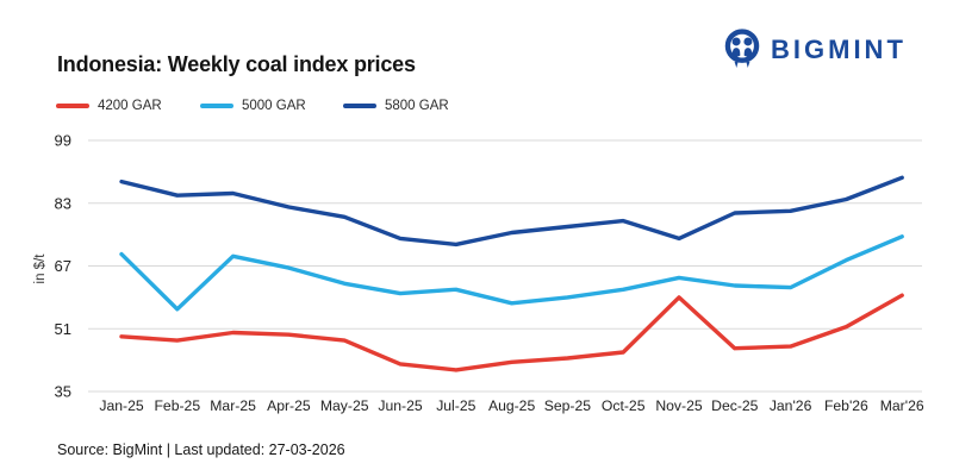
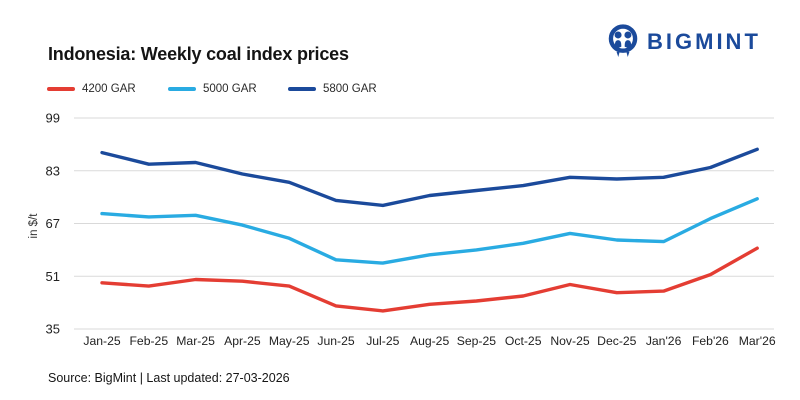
5000 GAR/Feb-25: 56 -> 69
5000 GAR/Jun-25: 60 -> 56
5000 GAR/Jul-25: 61 -> 55
4200 GAR/Nov-25: 59 -> 48
5800 GAR/Nov-25: 74 -> 81
